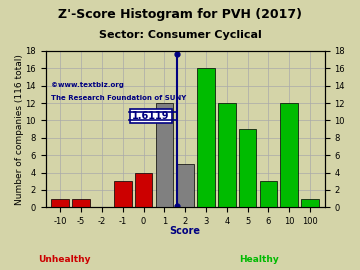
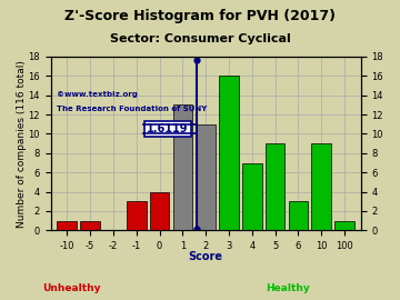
1: 12 -> 13
2: 5 -> 11
4: 12 -> 7
10: 12 -> 9
